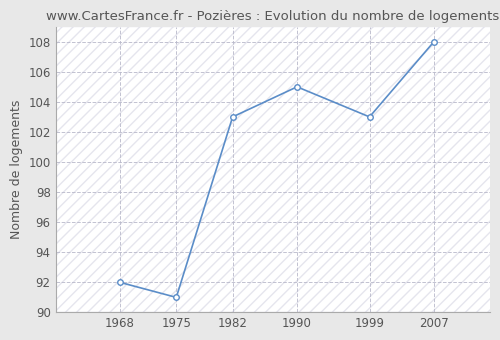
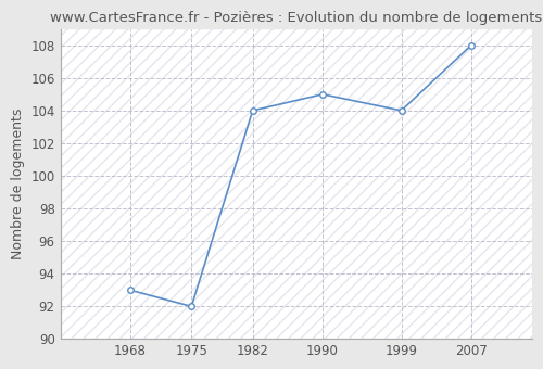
1968: 92 -> 93
1975: 91 -> 92
1982: 103 -> 104
1999: 103 -> 104
